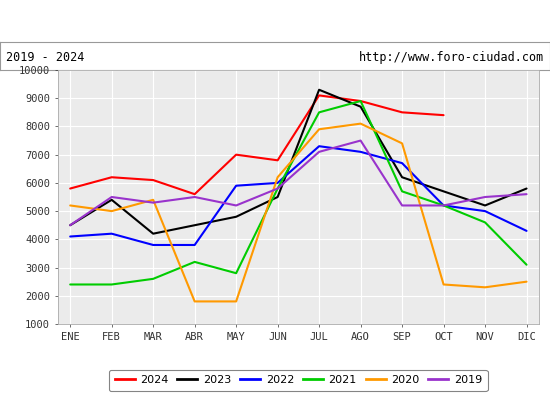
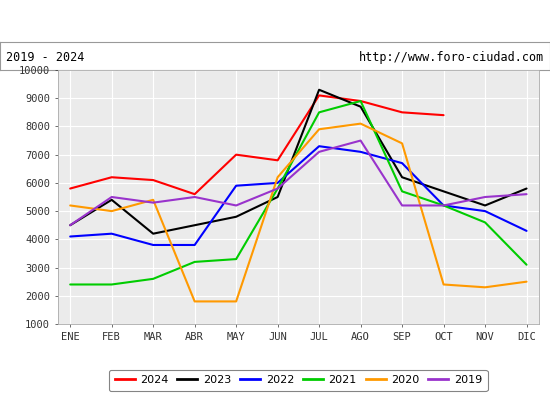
2021/MAY: 2800 -> 3300
